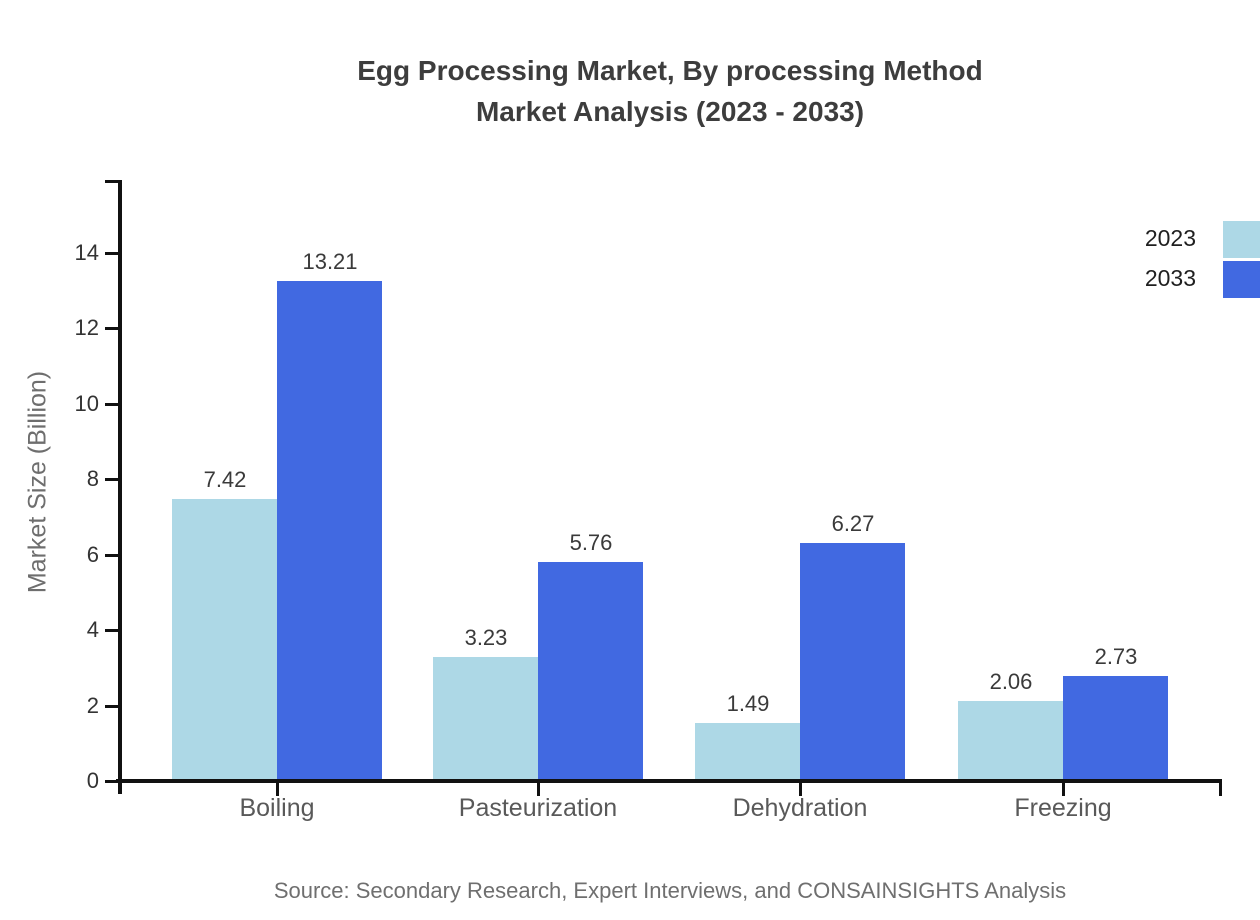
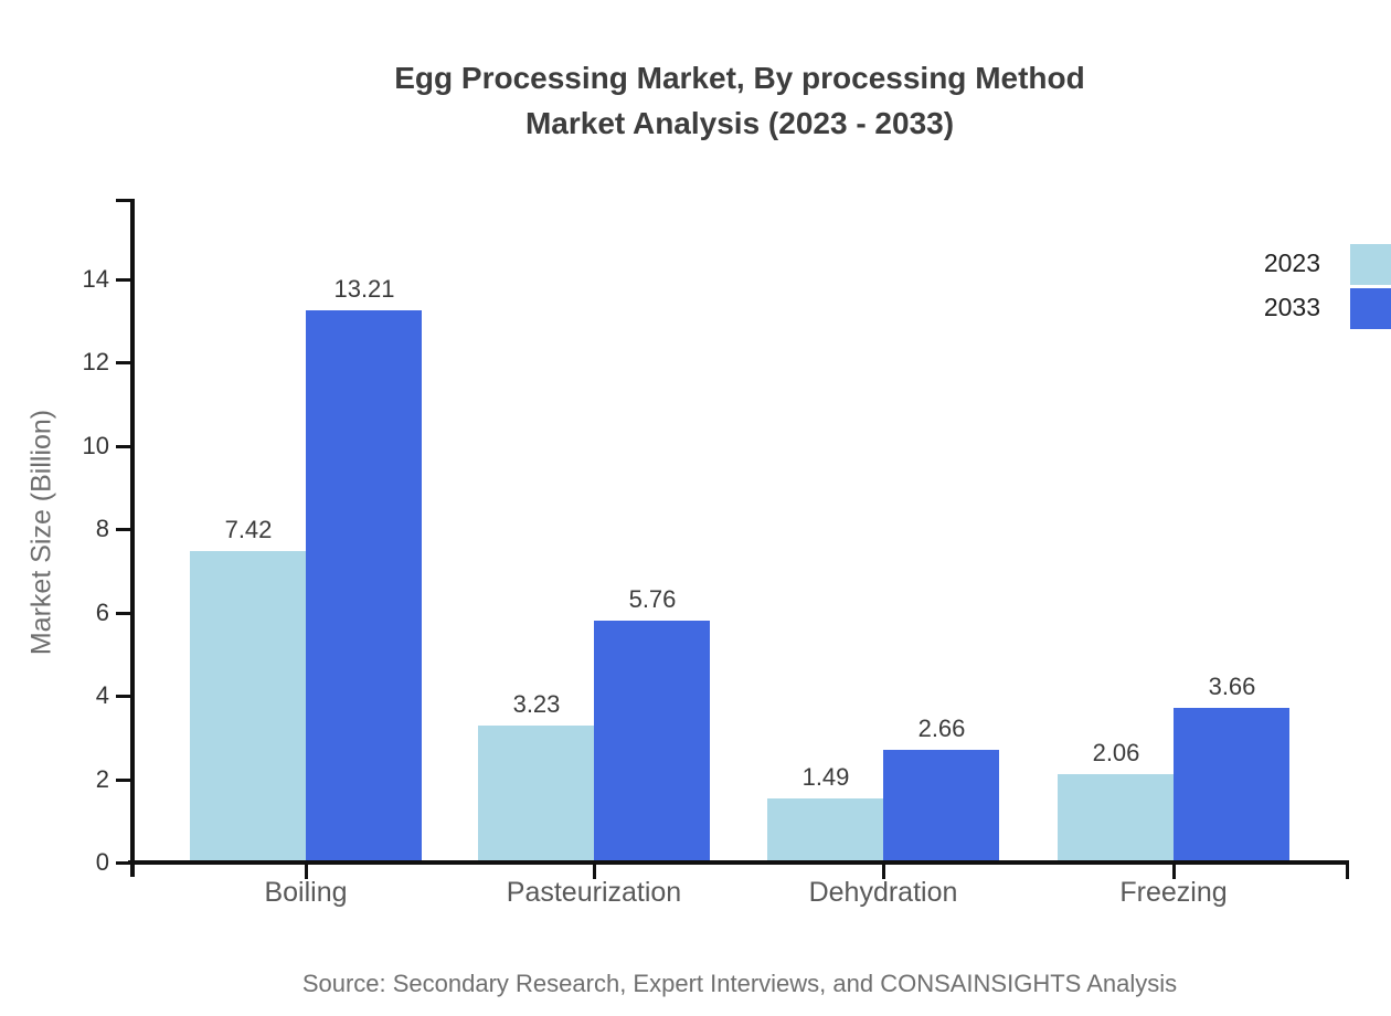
2033/Dehydration: 6.27 -> 2.66
2033/Freezing: 2.73 -> 3.66
